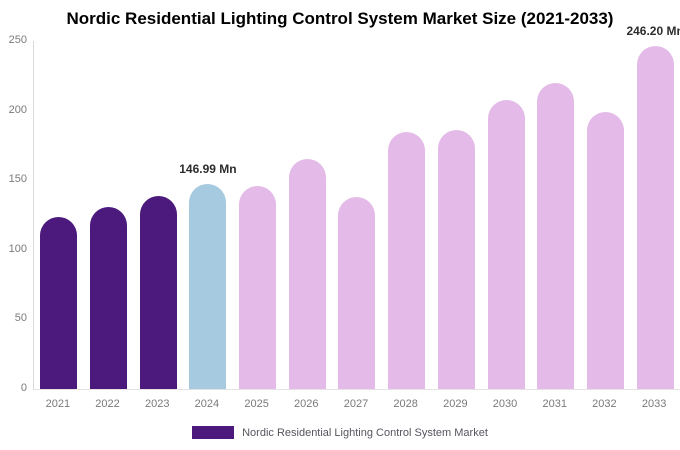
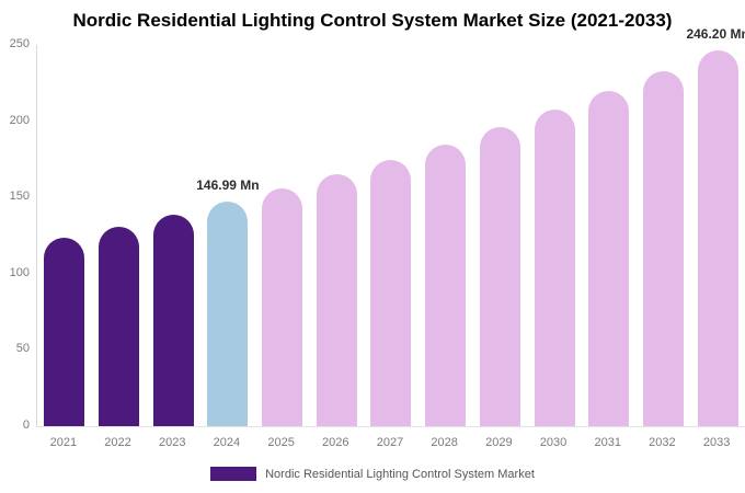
2025: 146 -> 156
2027: 138 -> 175
2029: 186 -> 196
2032: 199 -> 232
